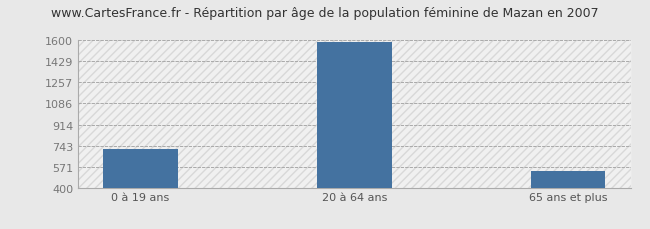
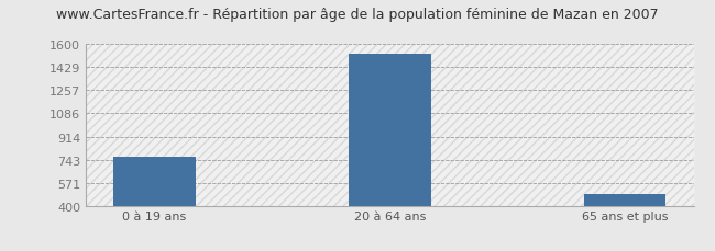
0 à 19 ans: 710 -> 760
20 à 64 ans: 1590 -> 1530
65 ans et plus: 530 -> 490
